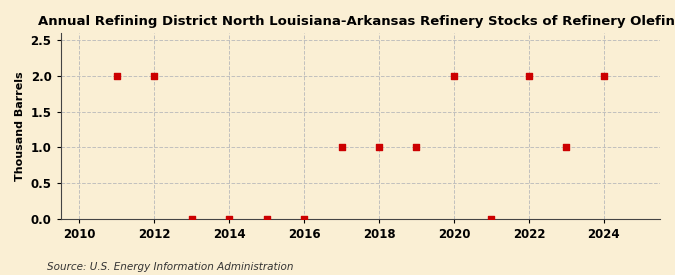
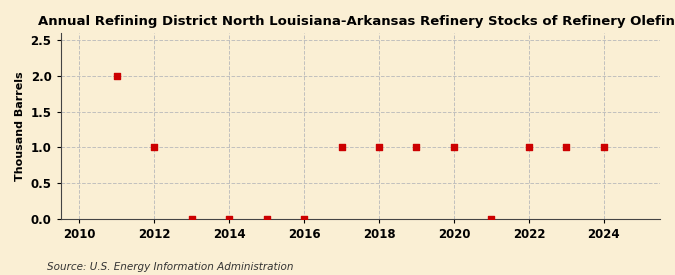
2012: 2 -> 1
2020: 2 -> 1
2022: 2 -> 1
2024: 2 -> 1
